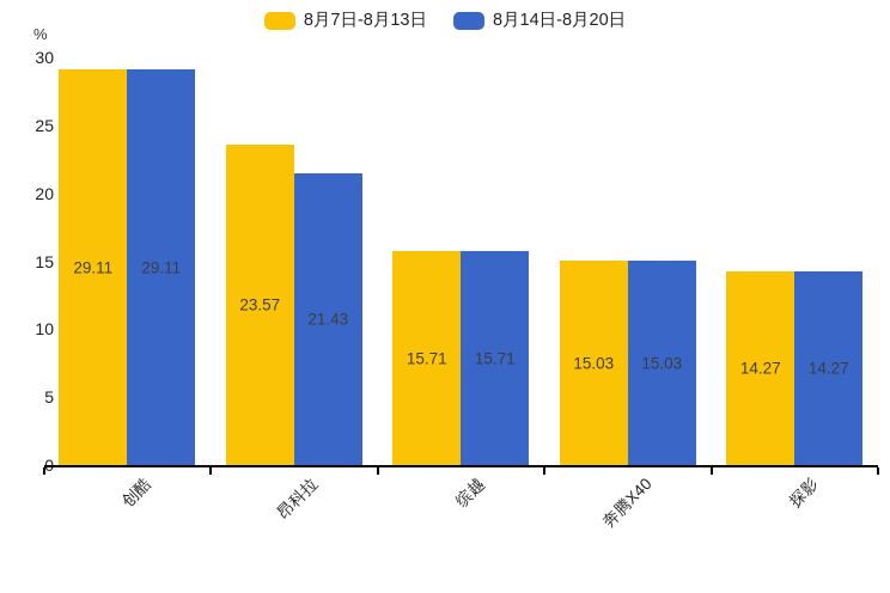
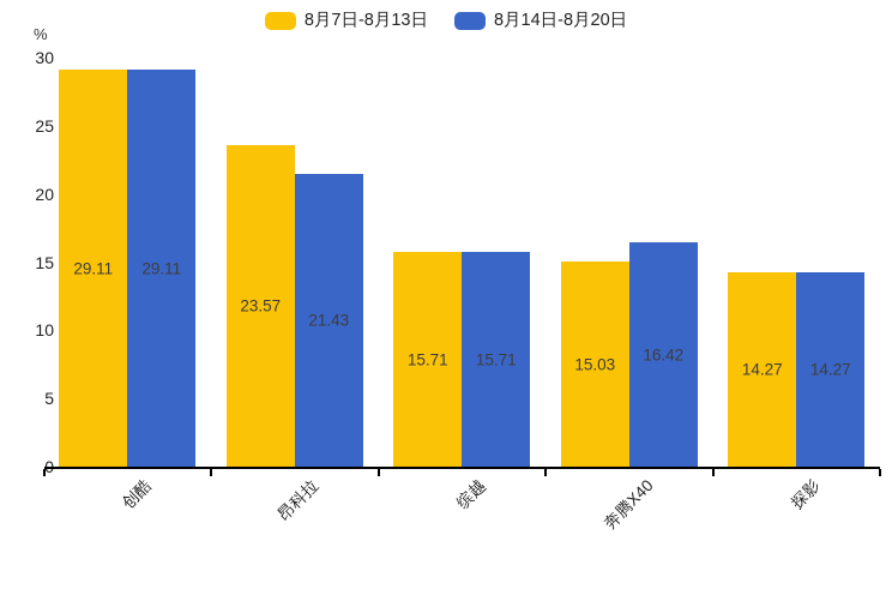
8月14日-8月20日/奔腾X40: 15.03 -> 16.42
